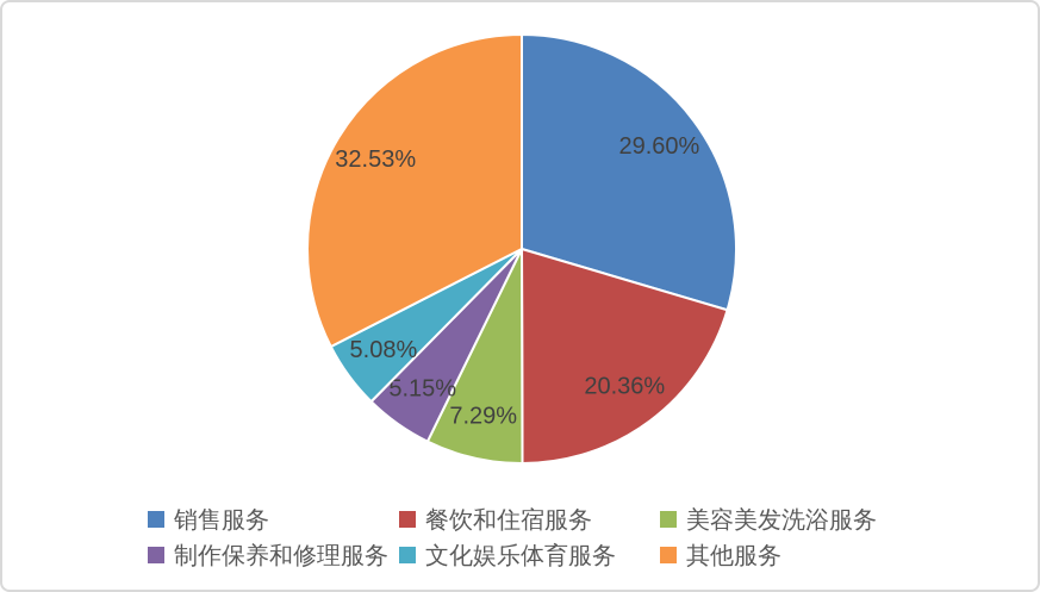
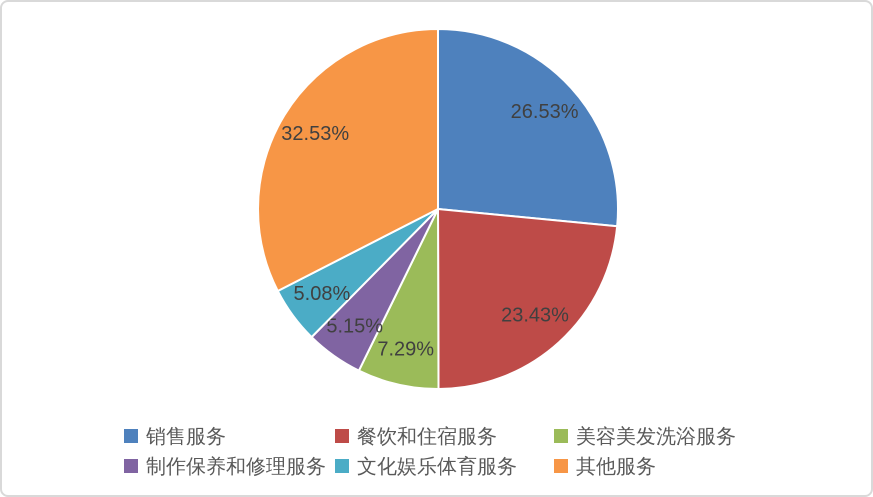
销售服务: 29.60% -> 26.53%
餐饮和住宿服务: 20.36% -> 23.43%
